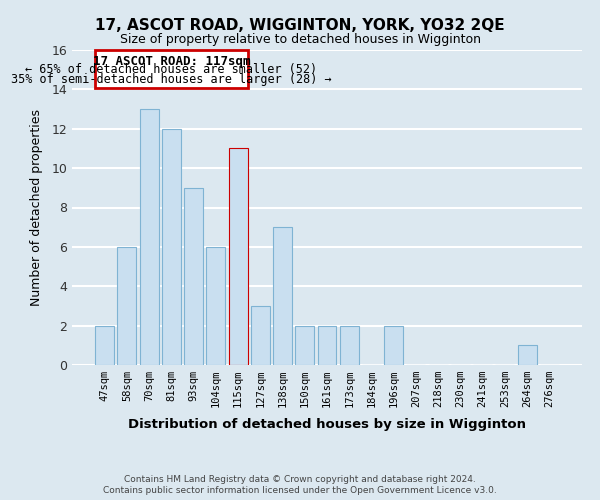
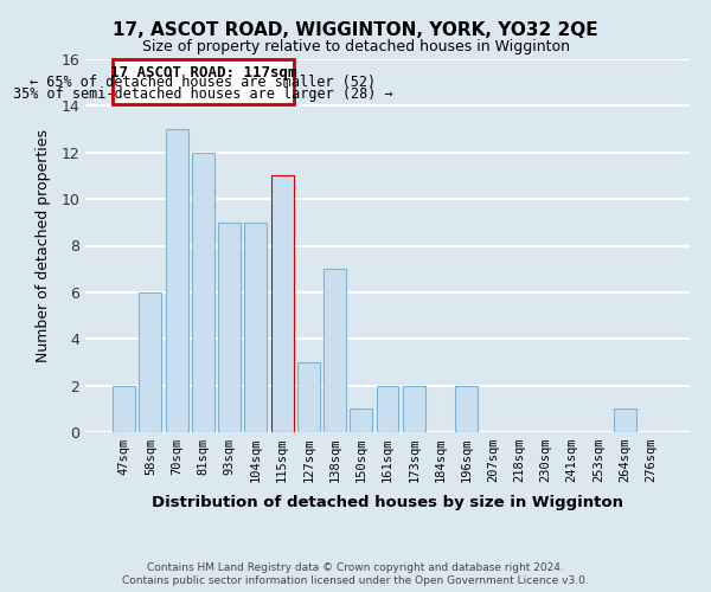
104sqm: 6 -> 9
150sqm: 2 -> 1
